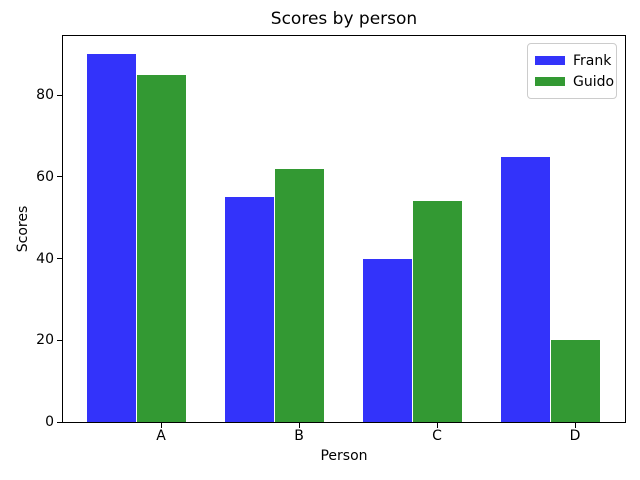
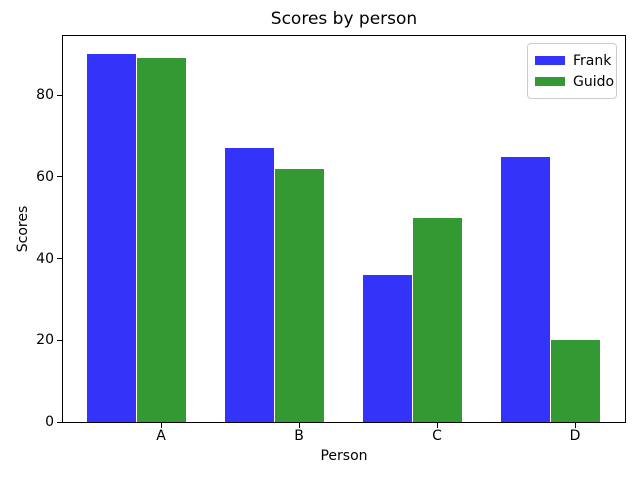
Guido/A: 85 -> 89
Frank/B: 55 -> 67
Frank/C: 40 -> 36
Guido/C: 54 -> 50
